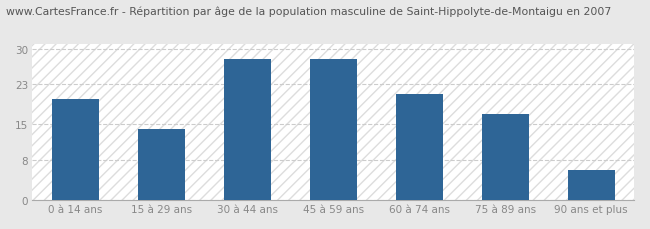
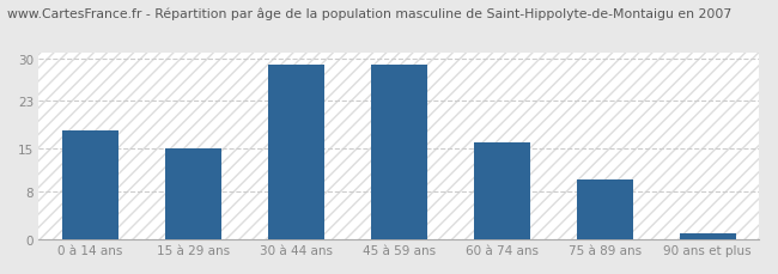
0 à 14 ans: 20 -> 18
15 à 29 ans: 14 -> 15
30 à 44 ans: 28 -> 29
45 à 59 ans: 28 -> 29
60 à 74 ans: 21 -> 16
75 à 89 ans: 17 -> 10
90 ans et plus: 6 -> 1
